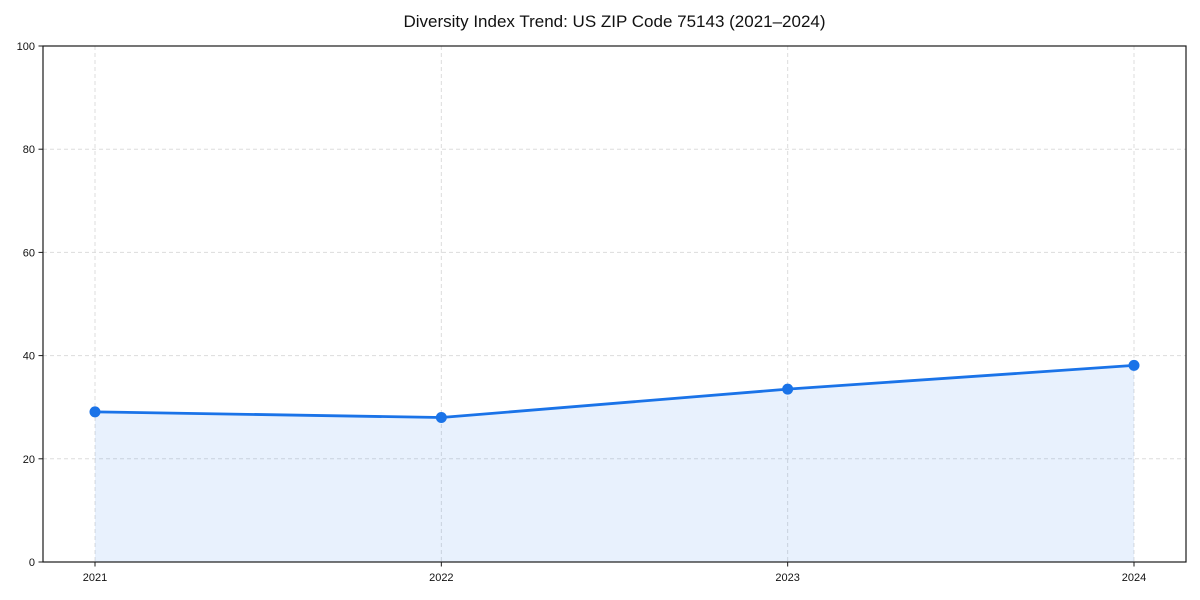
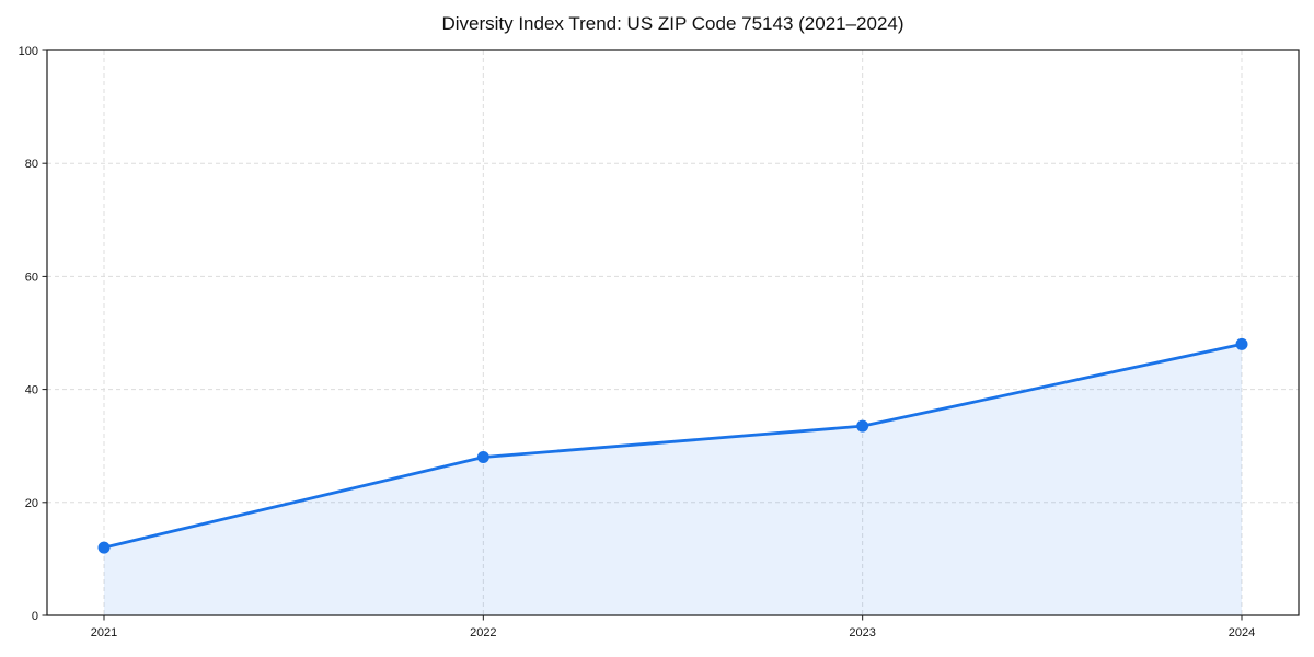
2021: 29 -> 12
2024: 38 -> 48
